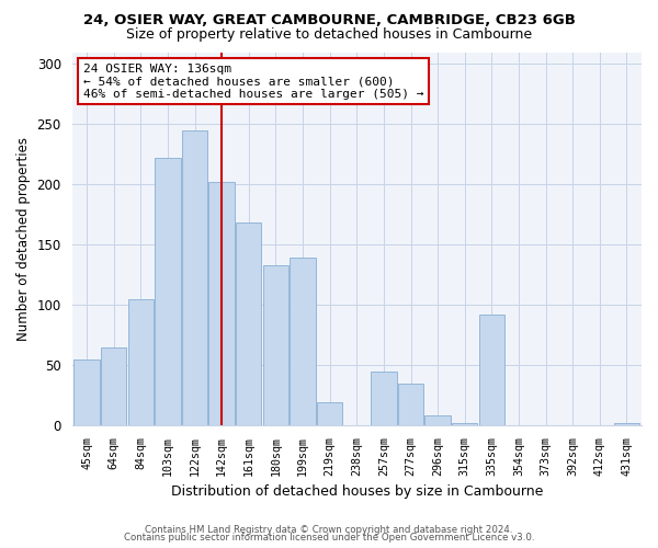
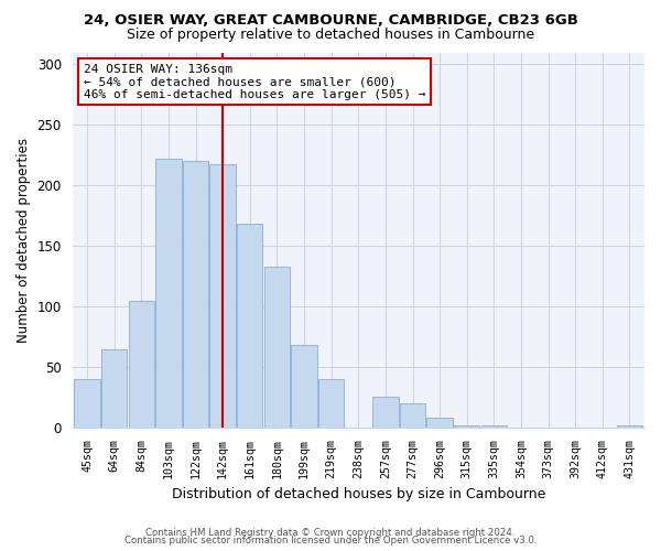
45sqm: 55 -> 40
122sqm: 245 -> 220
142sqm: 202 -> 218
199sqm: 139 -> 68
219sqm: 19 -> 40
257sqm: 45 -> 25
277sqm: 35 -> 20
335sqm: 92 -> 2
